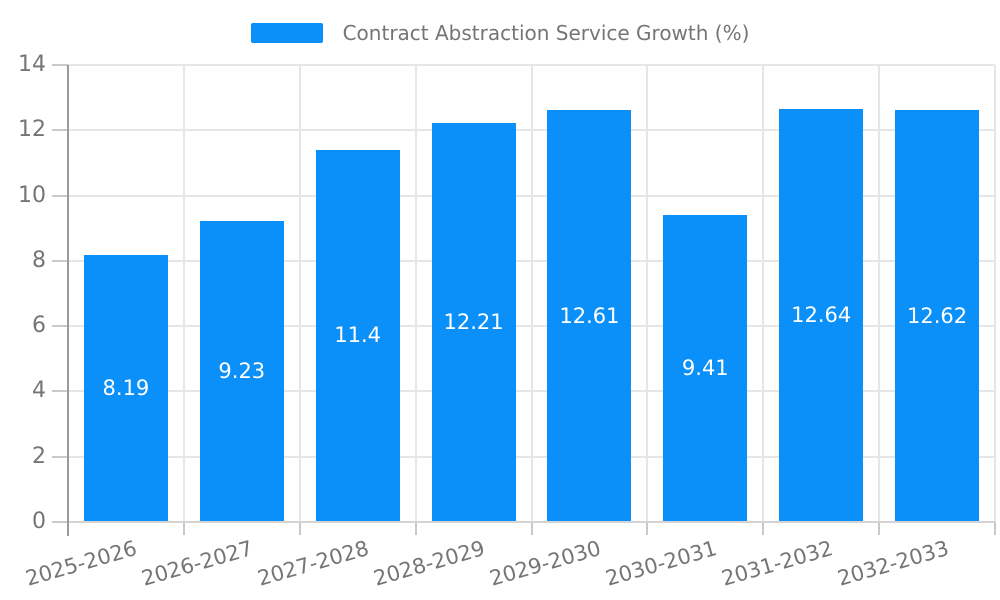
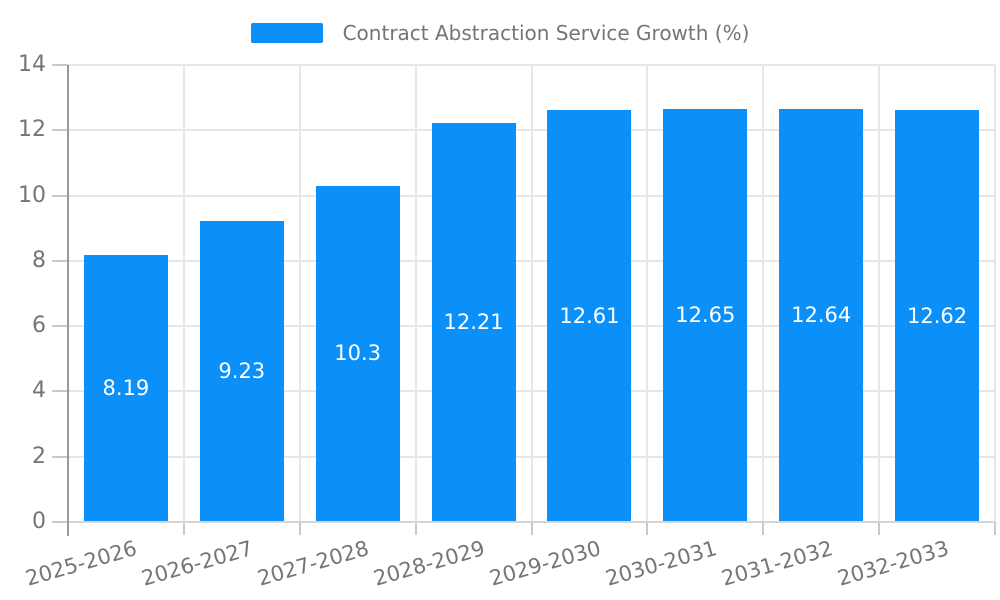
2027-2028: 11.4 -> 10.3
2030-2031: 9.41 -> 12.65
